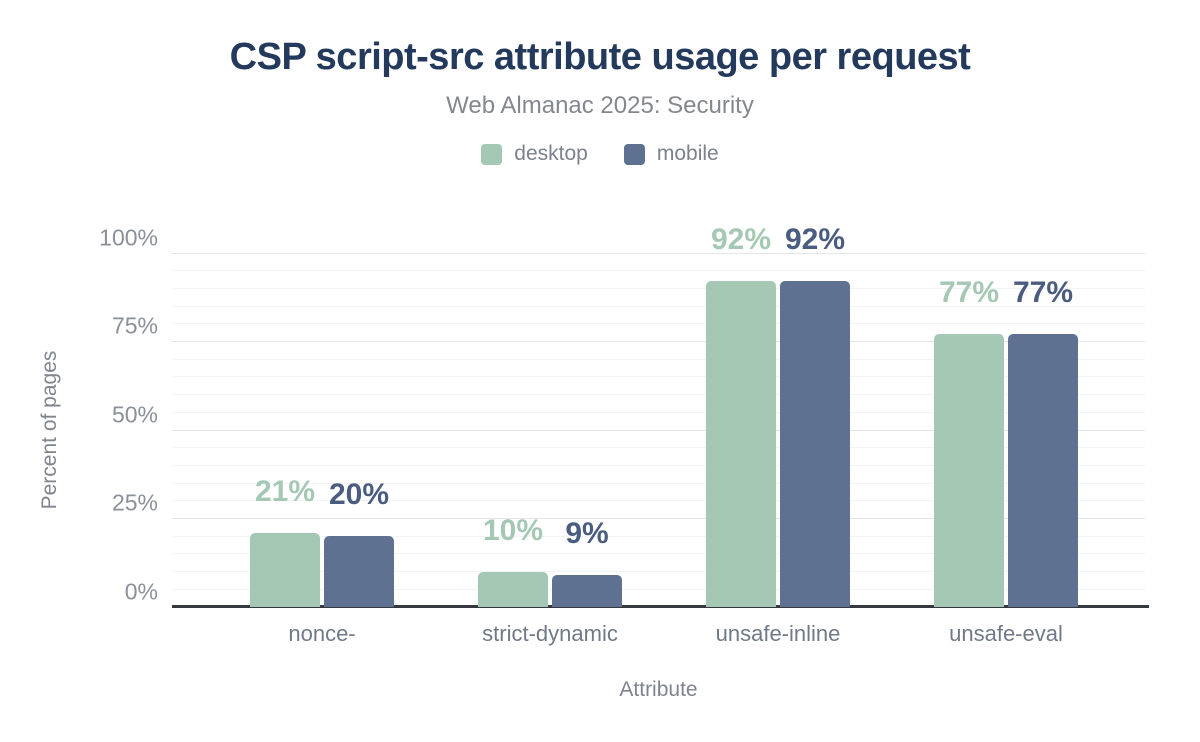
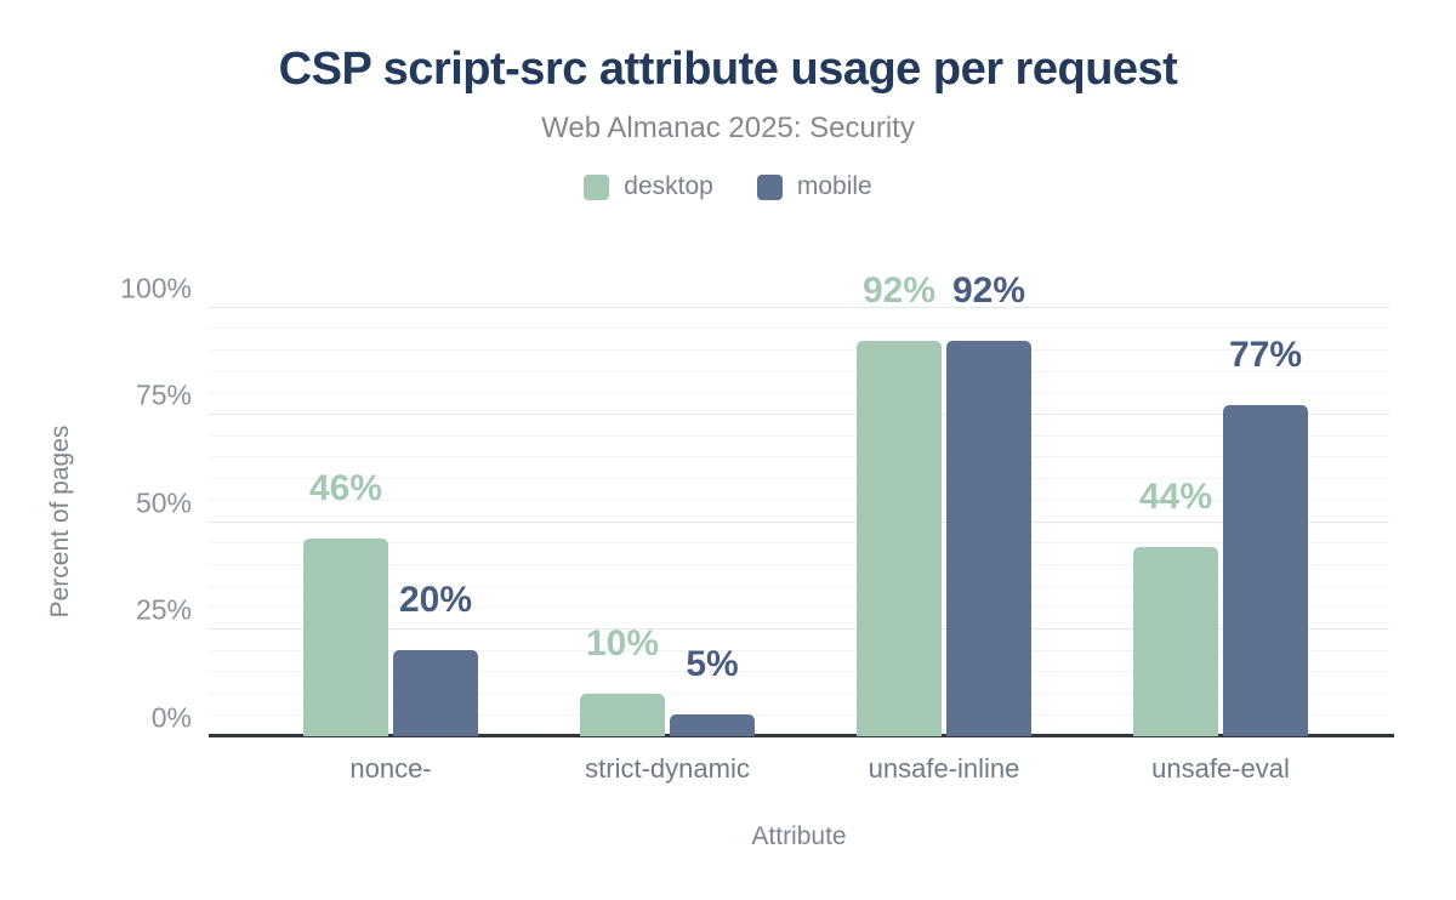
desktop/nonce-: 21% -> 46%
mobile/strict-dynamic: 9% -> 5%
desktop/unsafe-eval: 77% -> 44%
